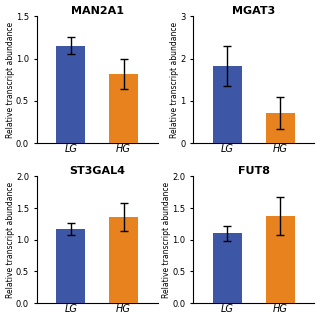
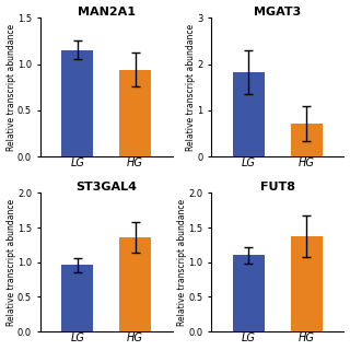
MAN2A1/HG: 0.82 -> 0.94
ST3GAL4/LG: 1.17 -> 0.96
